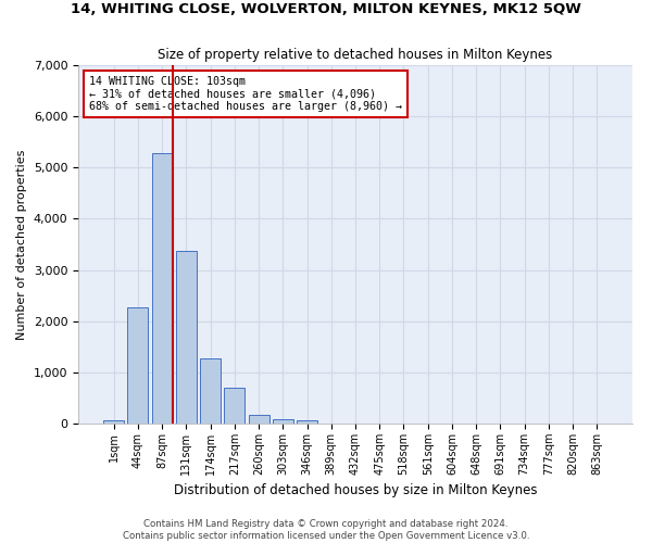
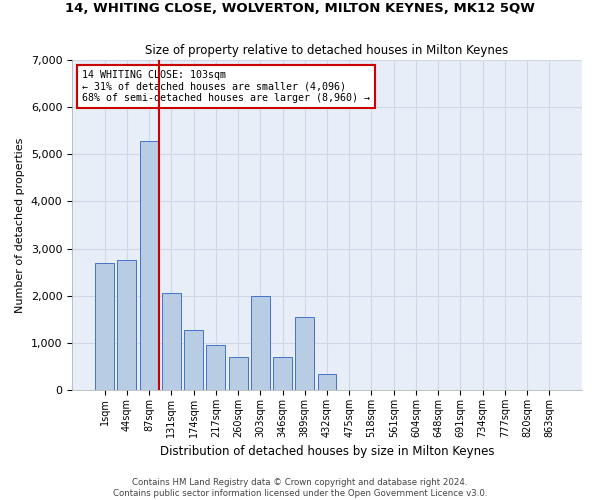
1sqm: 60 -> 2,700
44sqm: 2,270 -> 2,750
131sqm: 3,380 -> 2,050
217sqm: 700 -> 950
260sqm: 180 -> 700
303sqm: 100 -> 2,000
346sqm: 60 -> 700
389sqm: 10 -> 1,550
432sqm: 0 -> 350
